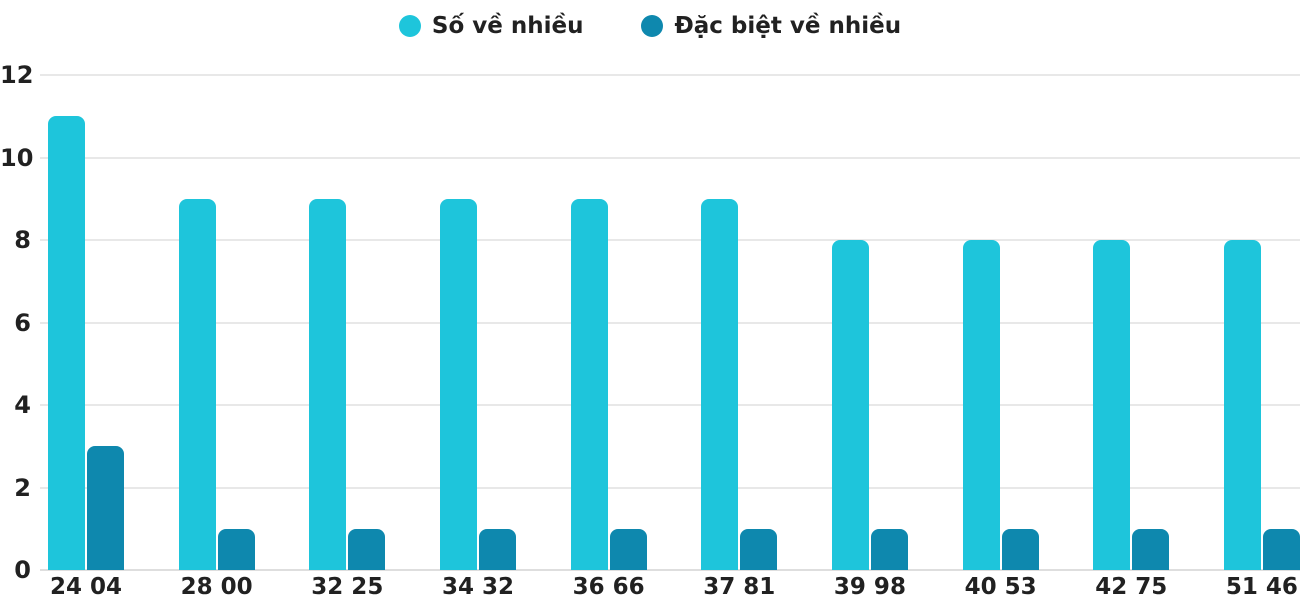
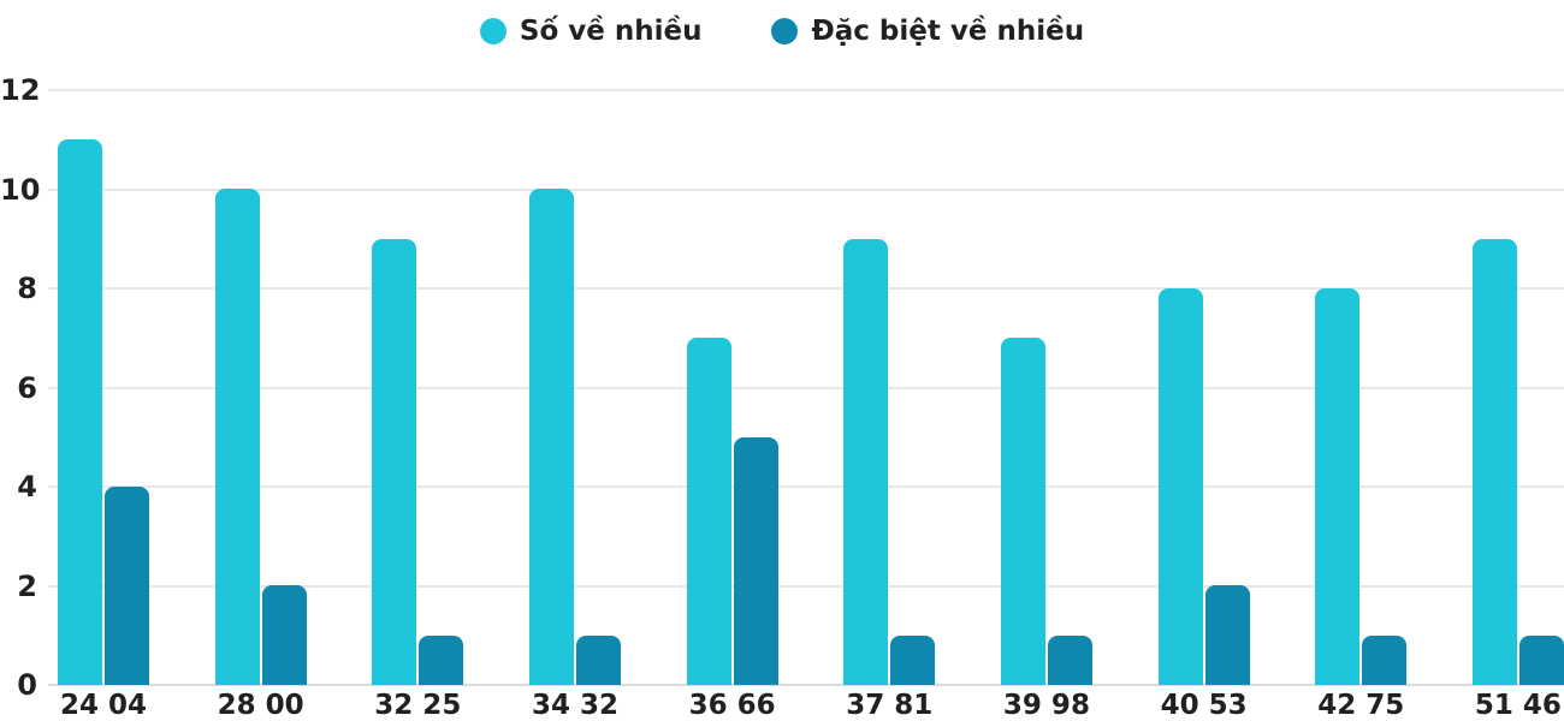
Đặc biệt về nhiều/24 04: 3 -> 4
Số về nhiều/28 00: 9 -> 10
Đặc biệt về nhiều/28 00: 1 -> 2
Số về nhiều/34 32: 9 -> 10
Số về nhiều/36 66: 9 -> 7
Đặc biệt về nhiều/36 66: 1 -> 5
Số về nhiều/39 98: 8 -> 7
Đặc biệt về nhiều/40 53: 1 -> 2
Số về nhiều/51 46: 8 -> 9
